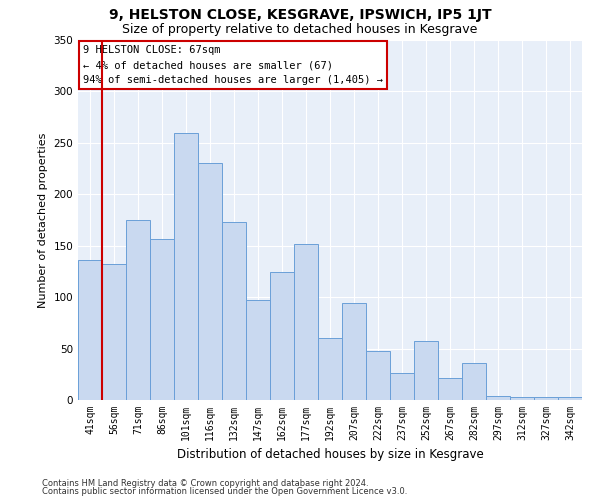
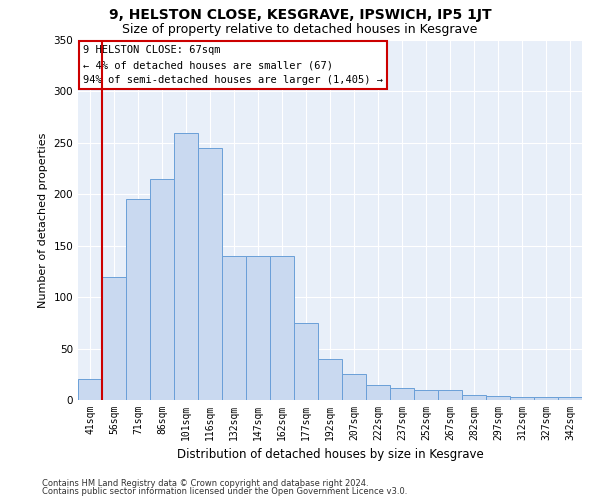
41sqm: 136 -> 20
56sqm: 132 -> 120
71sqm: 175 -> 195
86sqm: 157 -> 215
116sqm: 230 -> 245
132sqm: 173 -> 140
147sqm: 97 -> 140
162sqm: 124 -> 140
177sqm: 152 -> 75
192sqm: 60 -> 40
207sqm: 94 -> 25
222sqm: 48 -> 15
237sqm: 26 -> 12
252sqm: 57 -> 10
267sqm: 21 -> 10
282sqm: 36 -> 5
